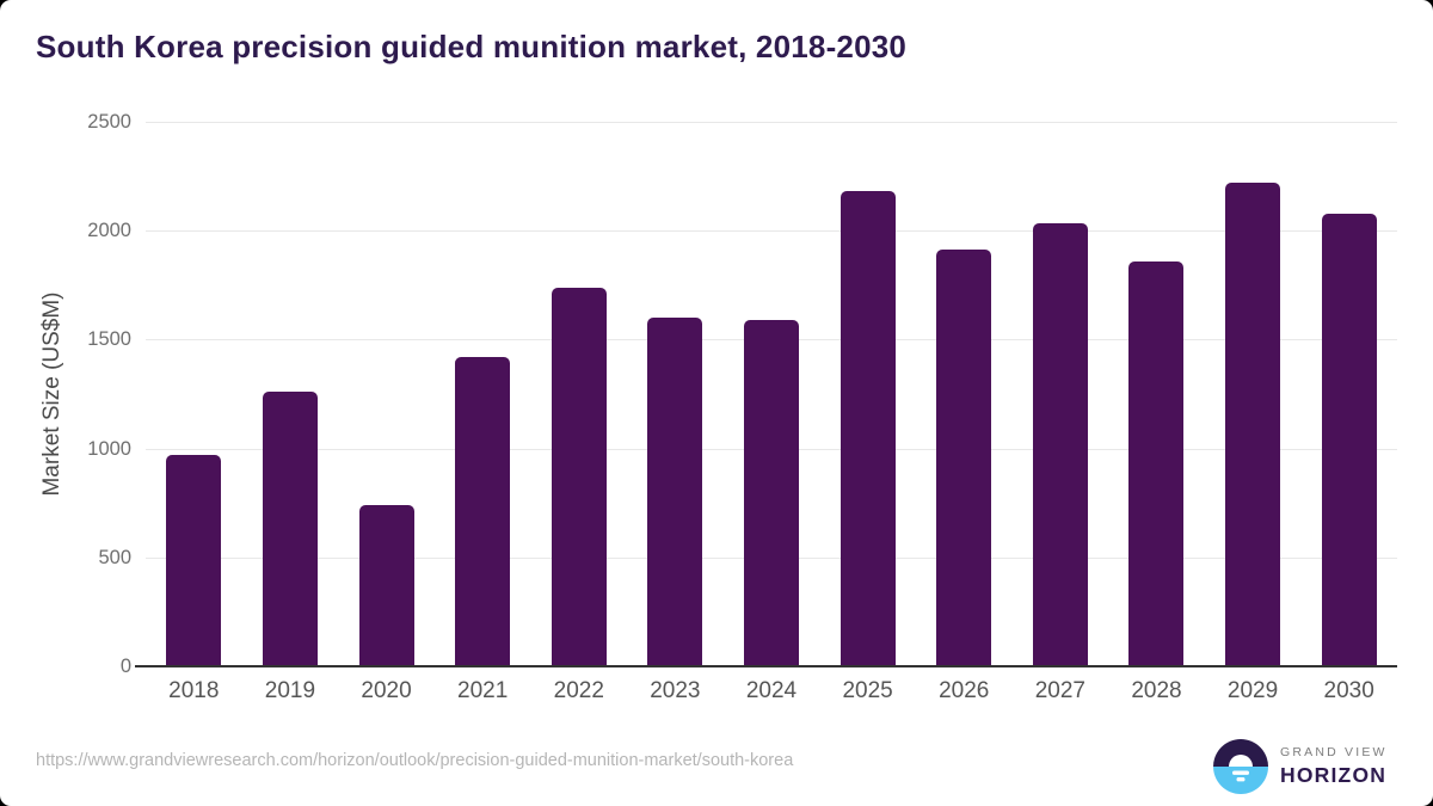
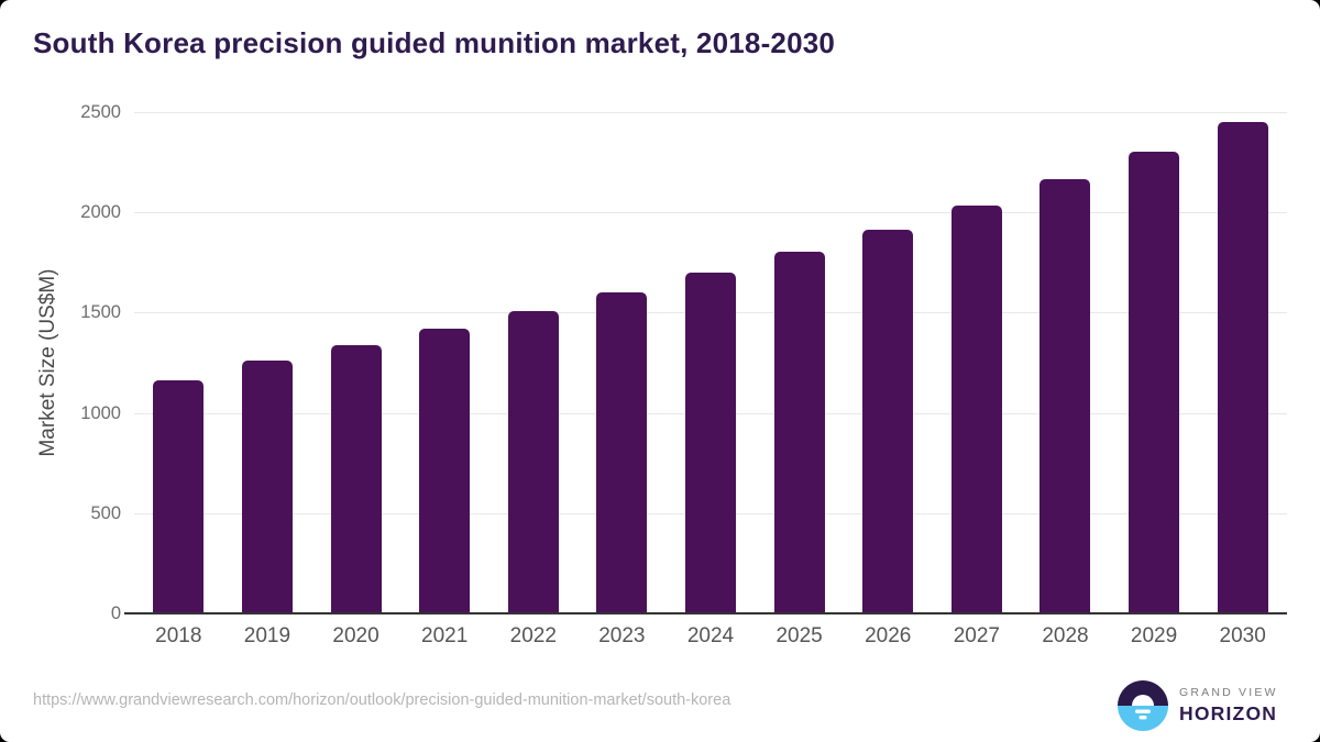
2018: 970 -> 1160
2020: 740 -> 1340
2022: 1740 -> 1510
2024: 1590 -> 1700
2025: 2180 -> 1800
2028: 1860 -> 2160
2029: 2220 -> 2300
2030: 2080 -> 2450
